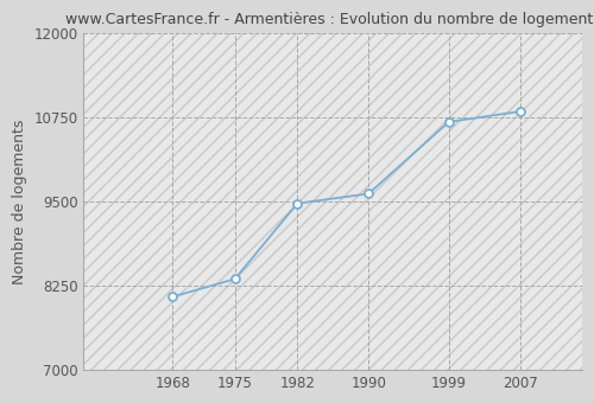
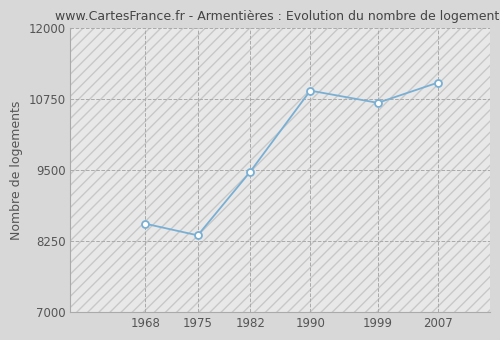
1968: 8090 -> 8560
1990: 9620 -> 10900
2007: 10840 -> 11040
